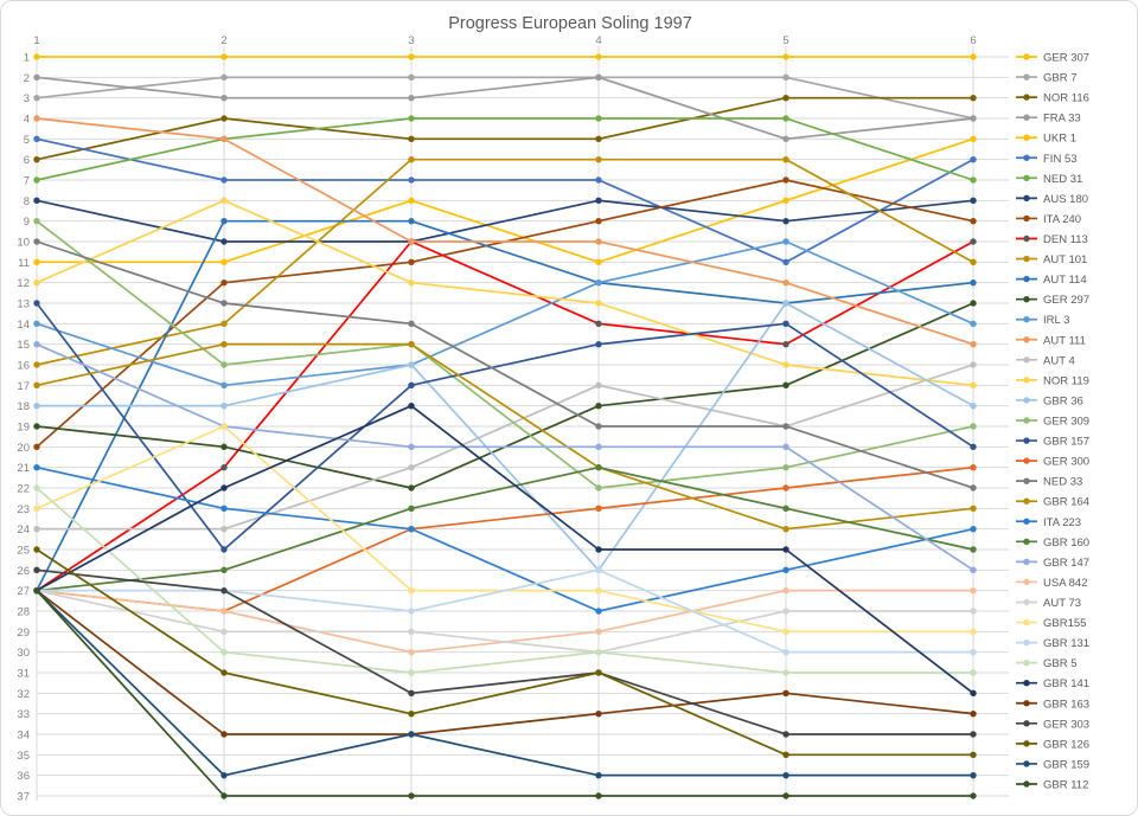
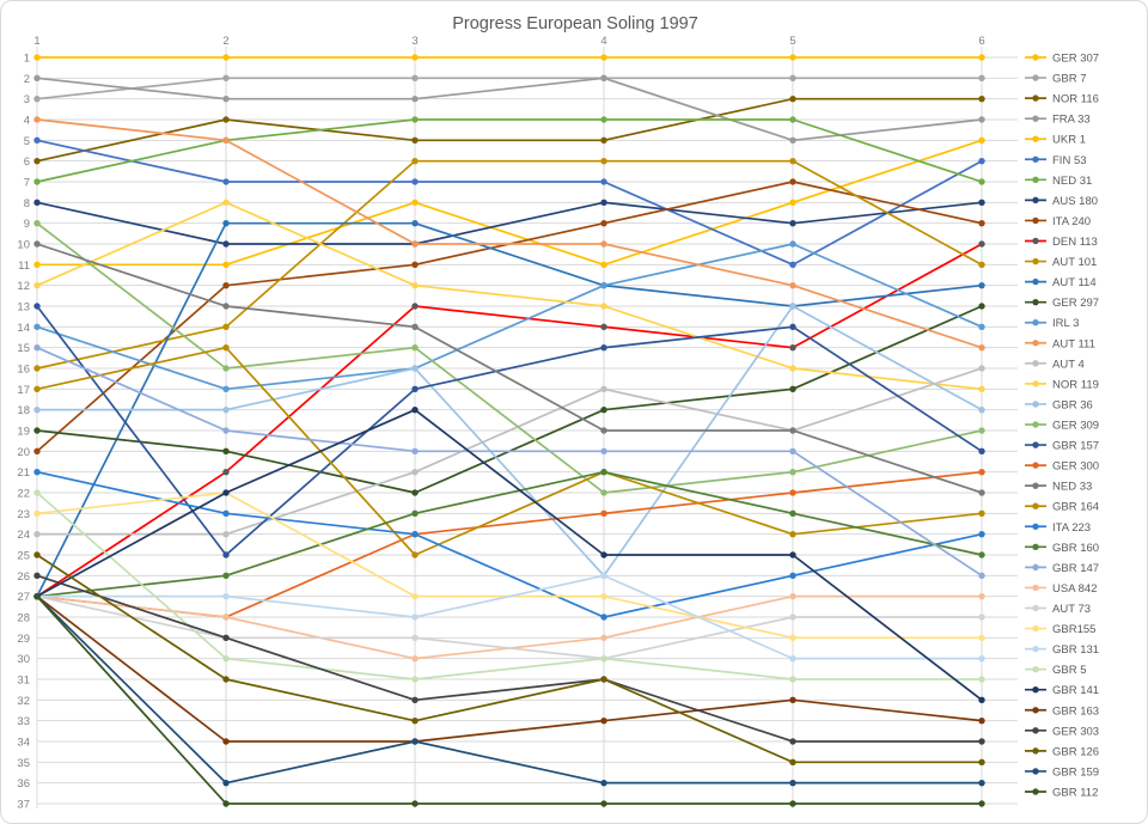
GBR155/2: 19 -> 22
GER 303/2: 27 -> 29
DEN 113/3: 10 -> 13
GBR 164/3: 15 -> 25
GBR 7/6: 4 -> 2
